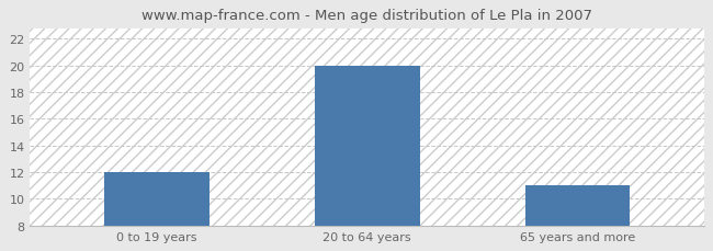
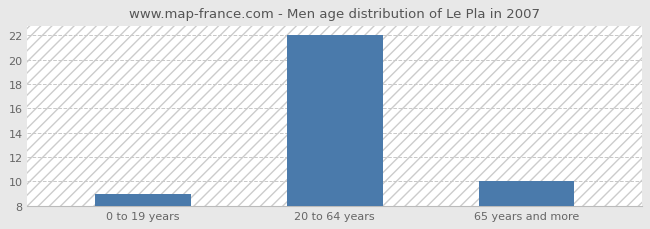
0 to 19 years: 12 -> 9
20 to 64 years: 20 -> 22
65 years and more: 11 -> 10
